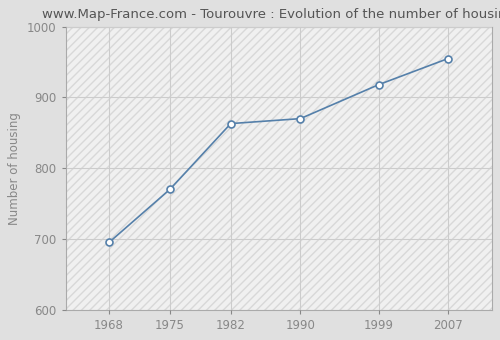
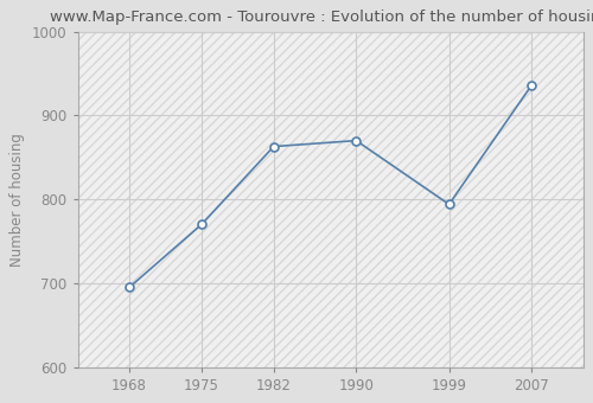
1999: 918 -> 794
2007: 955 -> 936
